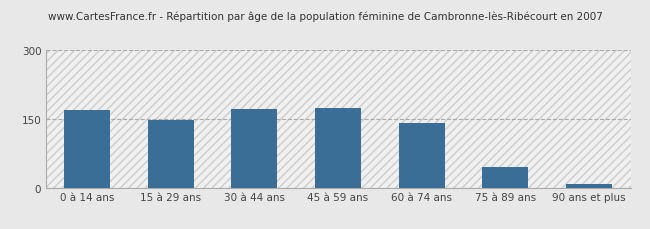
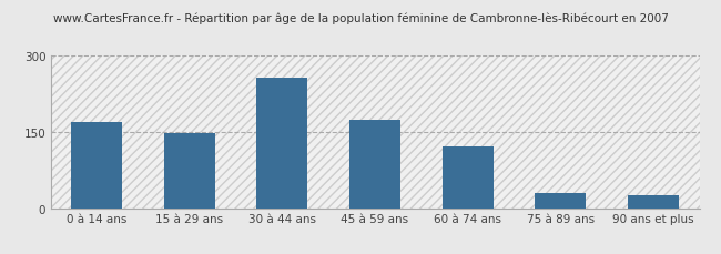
30 à 44 ans: 171 -> 255
60 à 74 ans: 140 -> 120
75 à 89 ans: 45 -> 30
90 ans et plus: 7 -> 25
